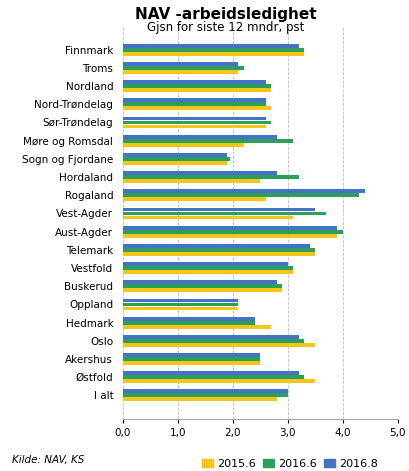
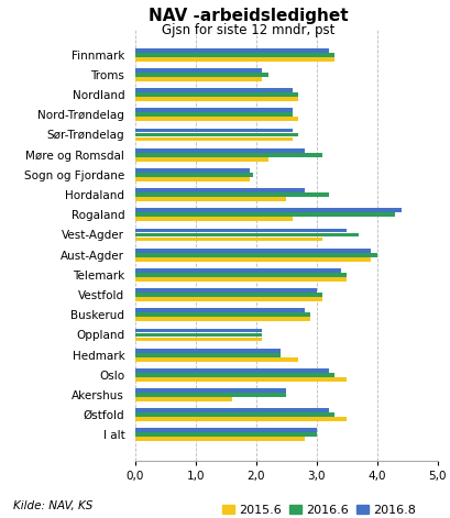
2015.6/Akershus: 2,5 -> 1,6
